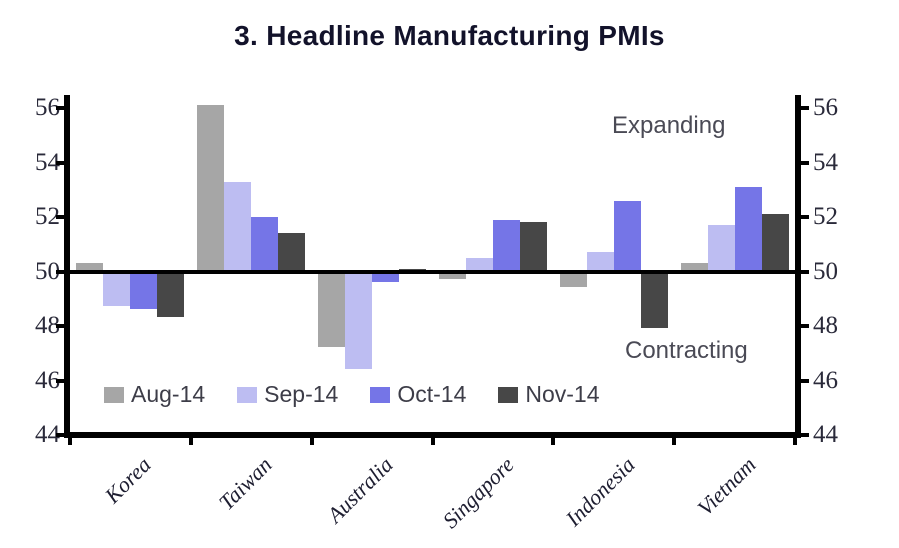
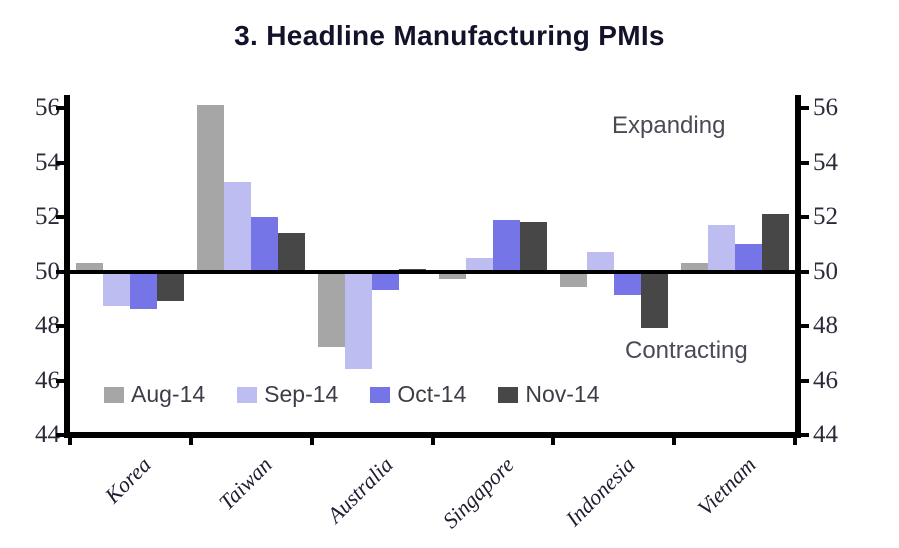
Nov-14/Korea: 48.4 -> 49.0
Oct-14/Australia: 49.7 -> 49.4
Oct-14/Indonesia: 52.6 -> 49.2
Oct-14/Vietnam: 53.1 -> 51.0
